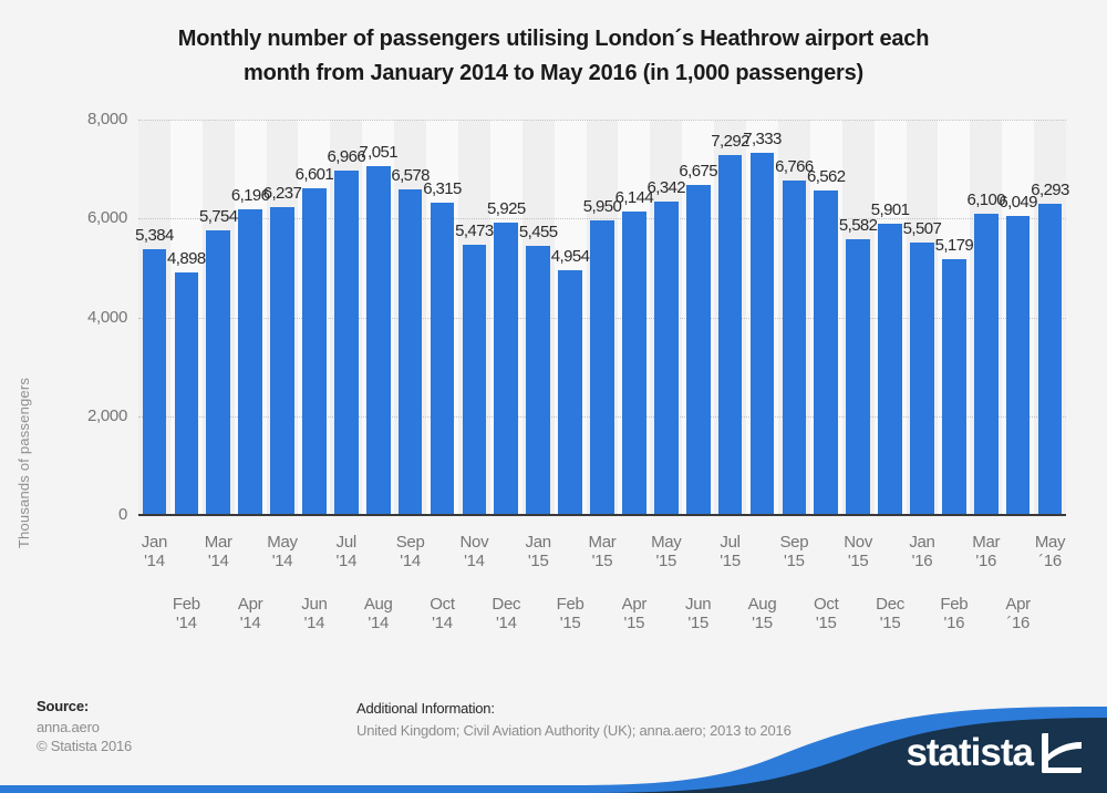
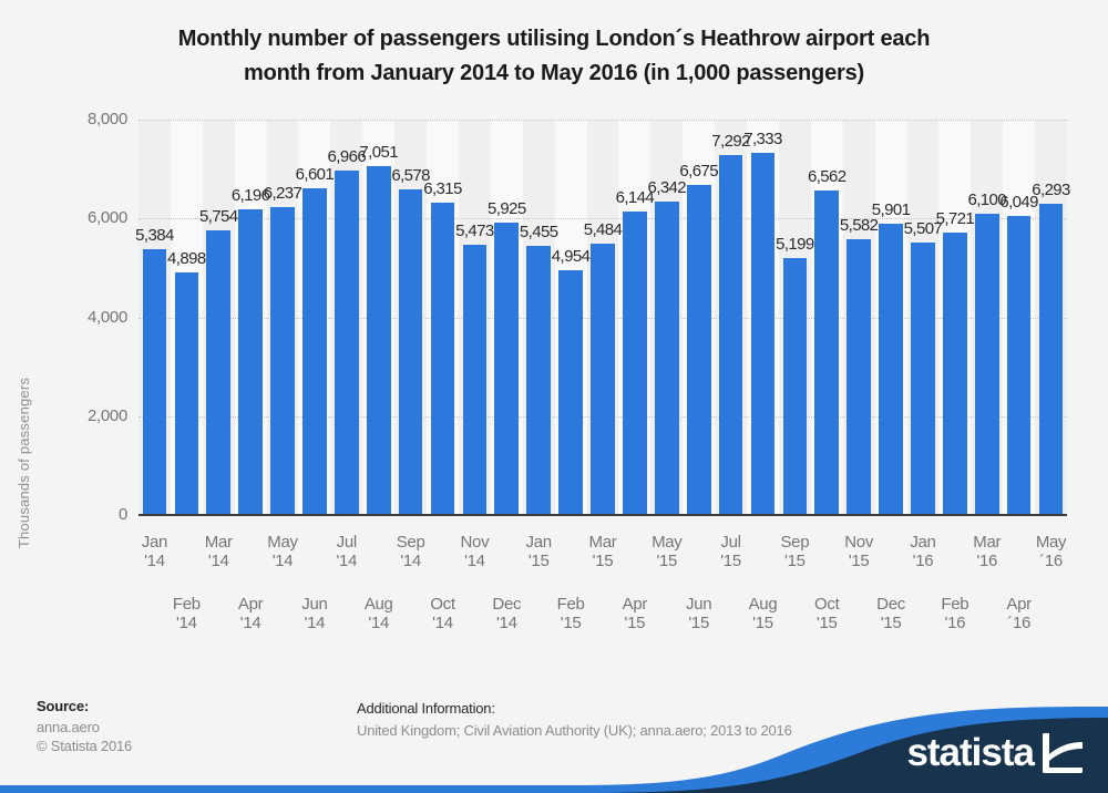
Mar '15: 5,950 -> 5,484
Sep '15: 6,766 -> 5,199
Feb '16: 5,179 -> 5,721
